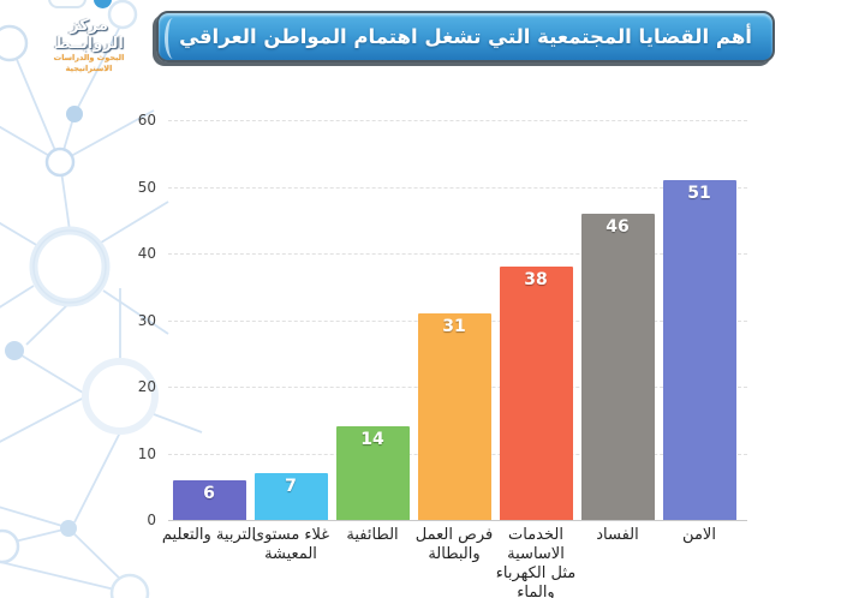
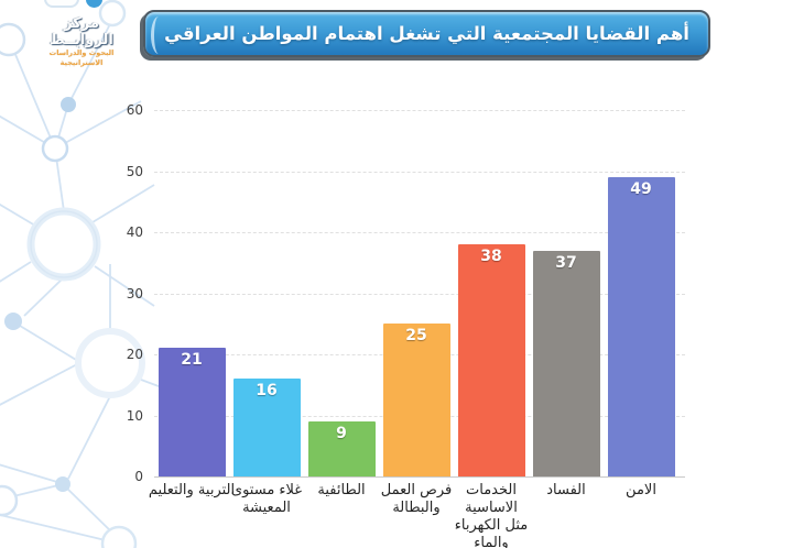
التربية والتعليم: 6 -> 21
غلاء مستوى المعيشة: 7 -> 16
الطائفية: 14 -> 9
فرص العمل والبطالة: 31 -> 25
الفساد: 46 -> 37
الامن: 51 -> 49
